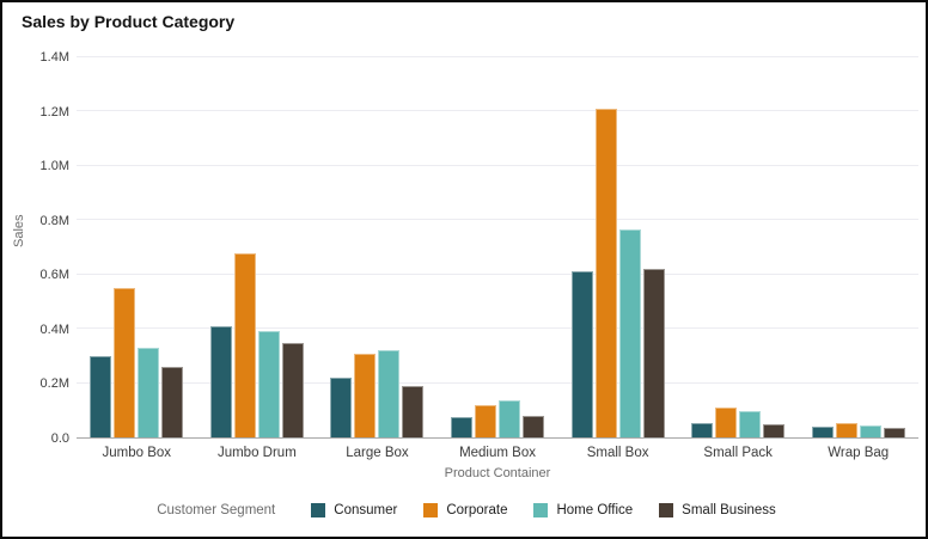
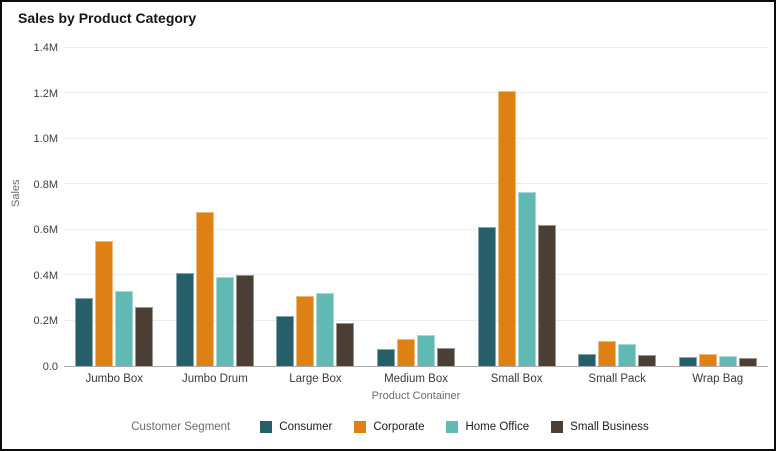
Small Business/Jumbo Drum: 0.35M -> 0.40M
